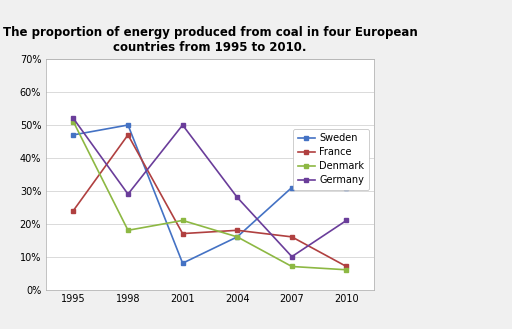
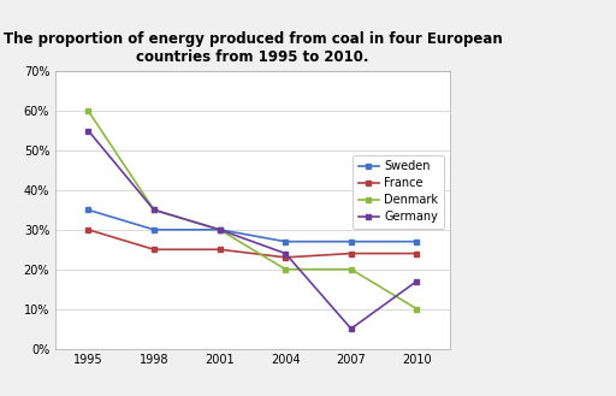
Sweden/1995: 47% -> 35%
France/1995: 24% -> 30%
Denmark/1995: 51% -> 60%
Germany/1995: 52% -> 55%
Sweden/1998: 50% -> 30%
France/1998: 47% -> 25%
Denmark/1998: 18% -> 35%
Germany/1998: 29% -> 35%
Sweden/2001: 8% -> 30%
France/2001: 17% -> 25%
Denmark/2001: 21% -> 30%
Germany/2001: 50% -> 30%
Sweden/2004: 16% -> 27%
France/2004: 18% -> 23%
Denmark/2004: 16% -> 20%
Germany/2004: 28% -> 24%
Sweden/2007: 31% -> 27%
France/2007: 16% -> 24%
Denmark/2007: 7% -> 20%
Germany/2007: 10% -> 5%
Sweden/2010: 31% -> 27%
France/2010: 7% -> 24%
Denmark/2010: 6% -> 10%
Germany/2010: 21% -> 17%
